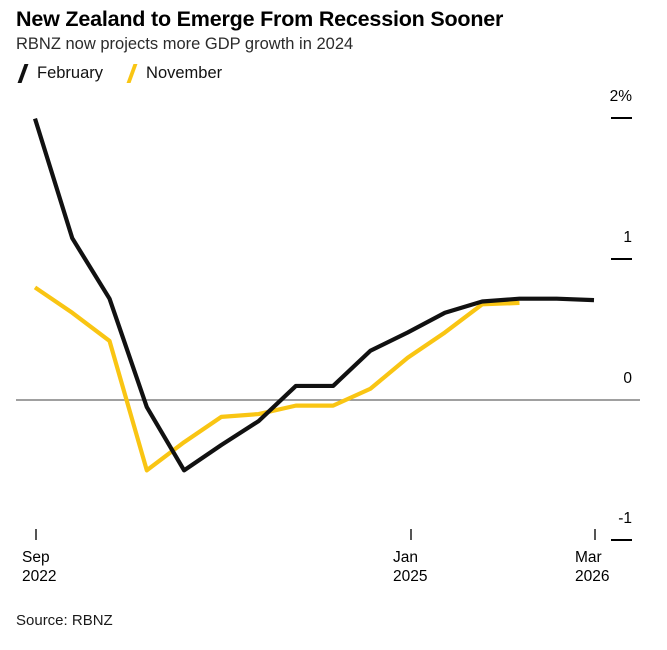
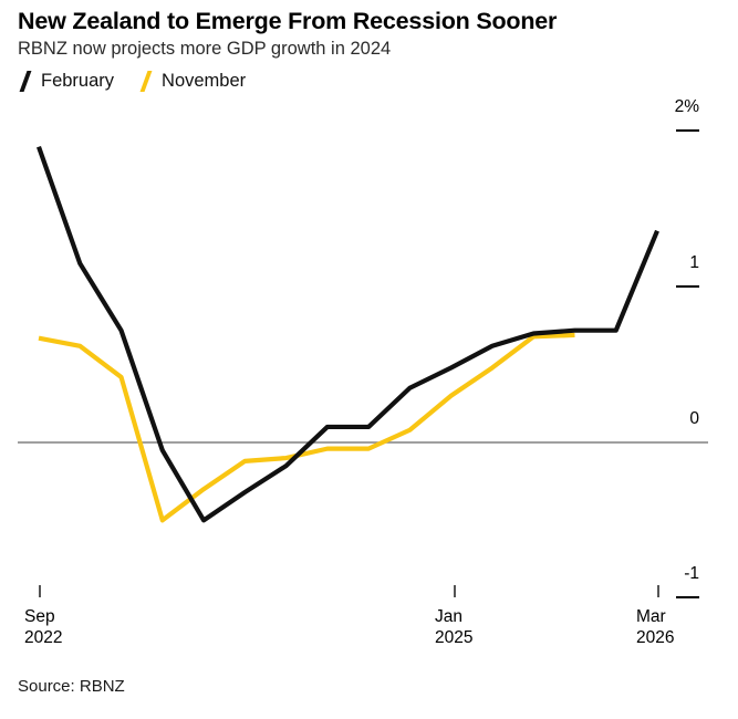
February/Sep 2022: 2.00% -> 1.90%
November/Sep 2022: 0.80% -> 0.67%
February/Mar 2026: 0.71% -> 1.36%
